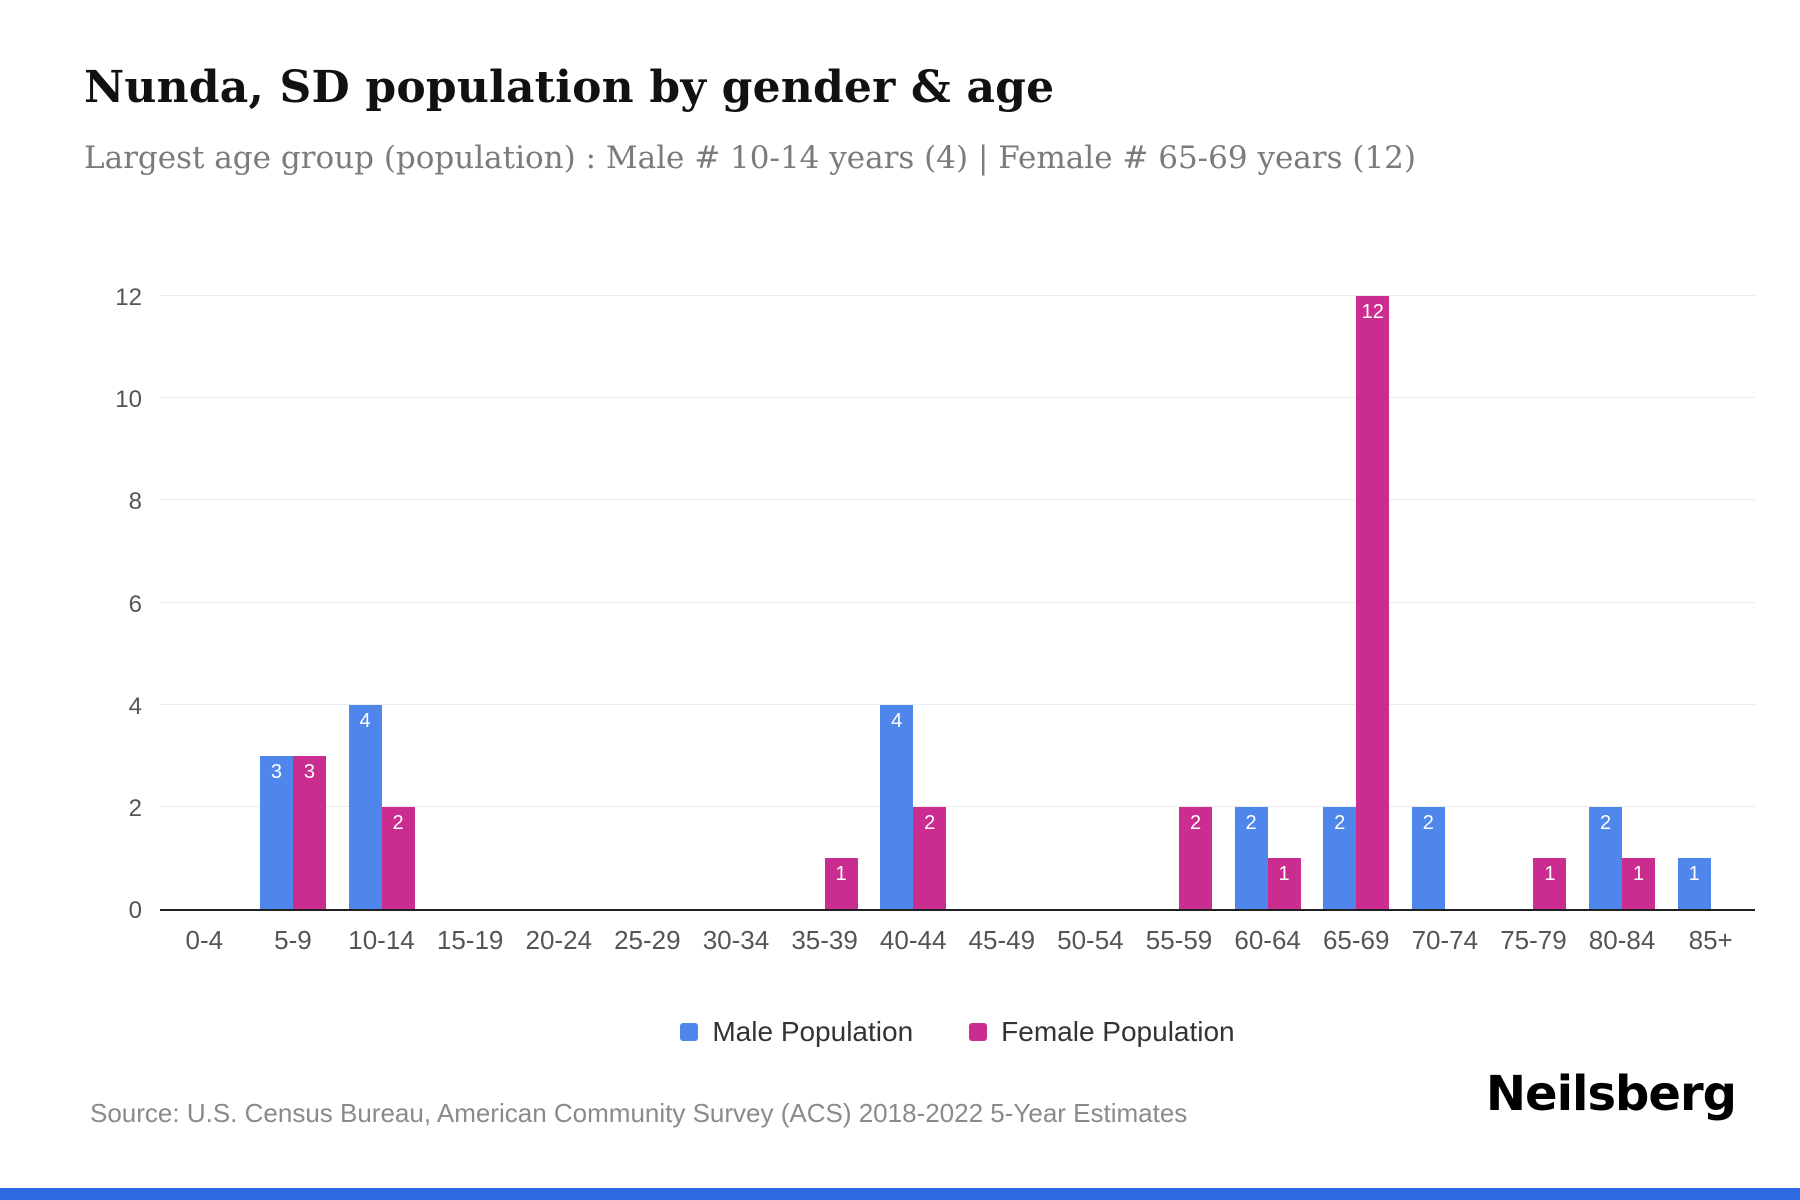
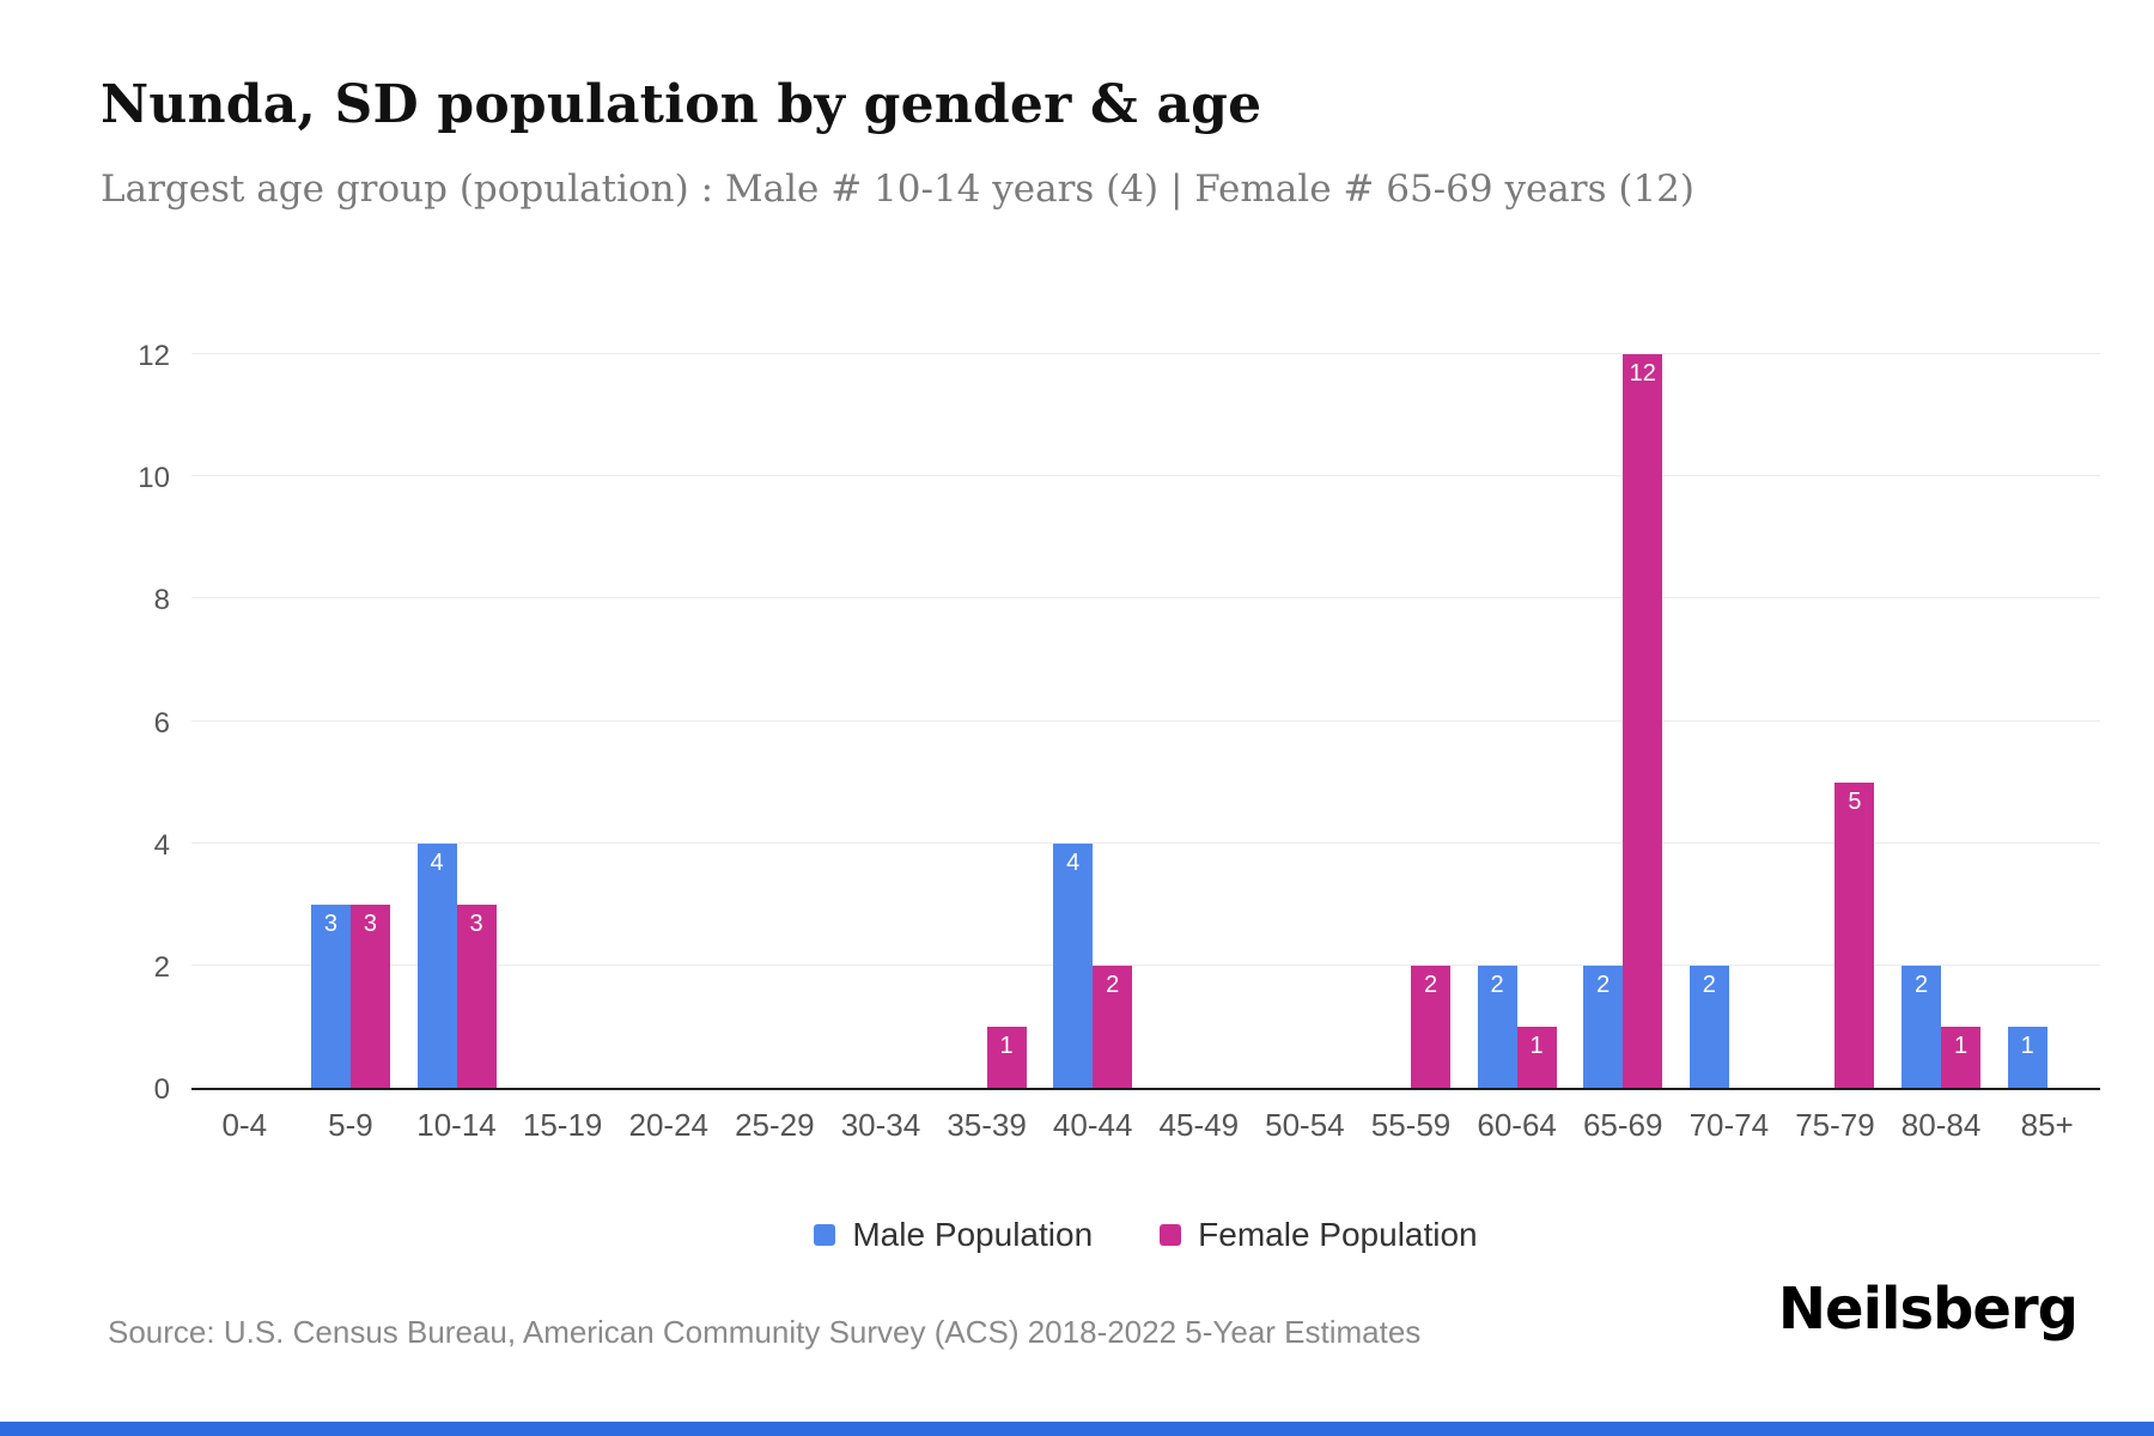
Female Population/10-14: 2 -> 3
Female Population/75-79: 1 -> 5
